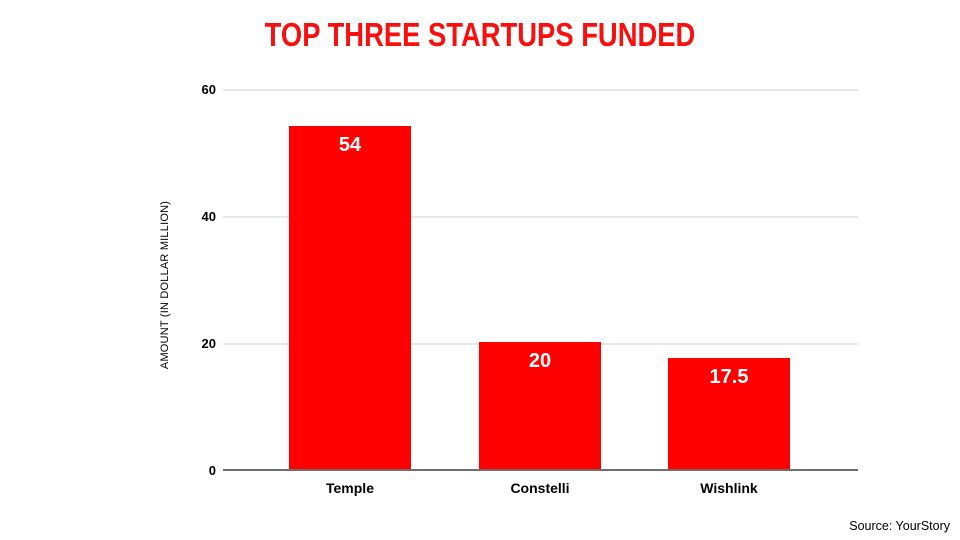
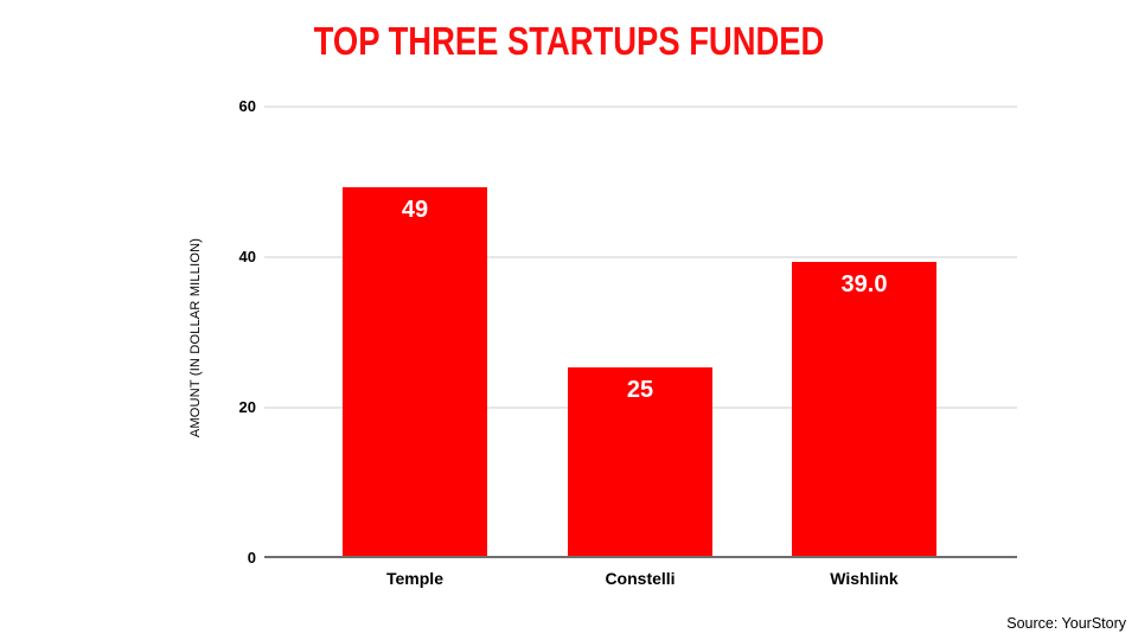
Temple: 54 -> 49
Constelli: 20 -> 25
Wishlink: 17.5 -> 39.0
